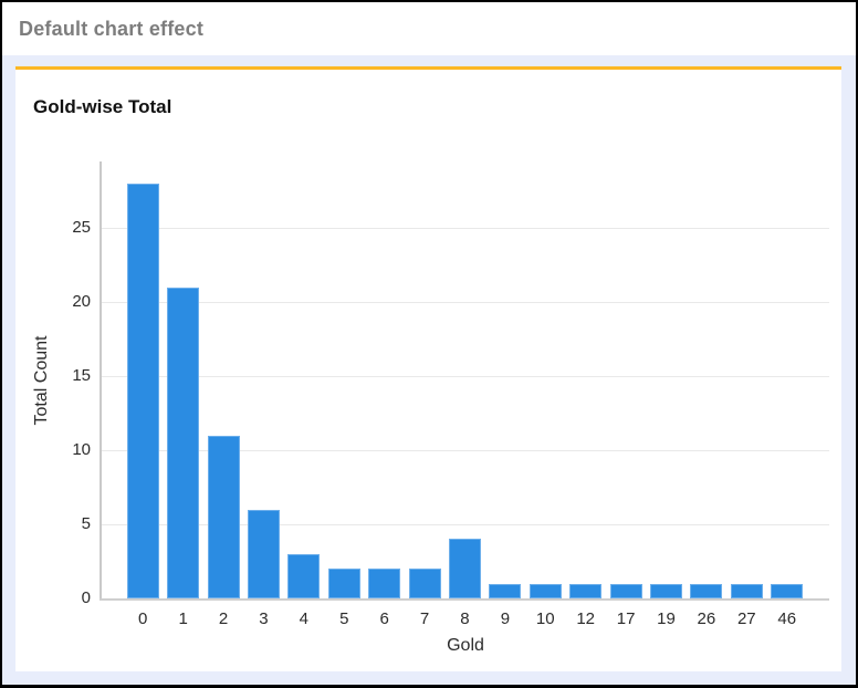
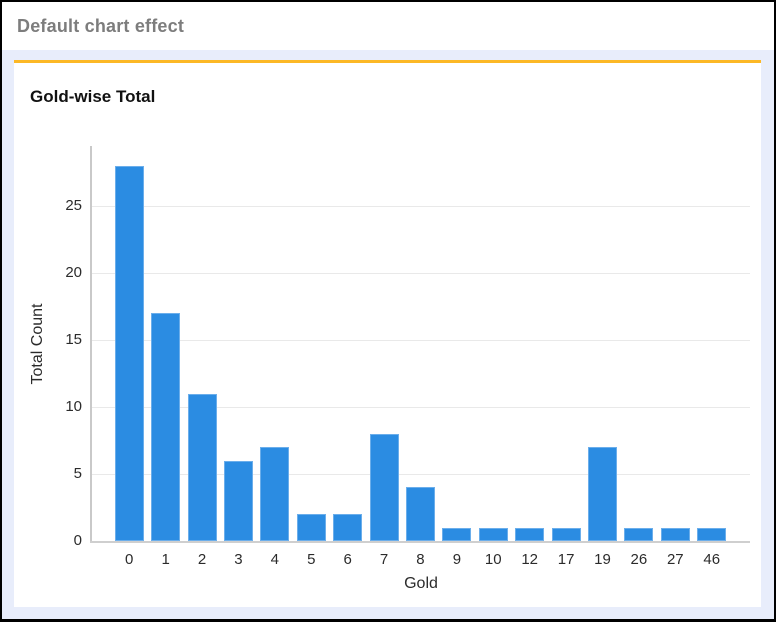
1: 21 -> 17
4: 3 -> 7
7: 2 -> 8
19: 1 -> 7
